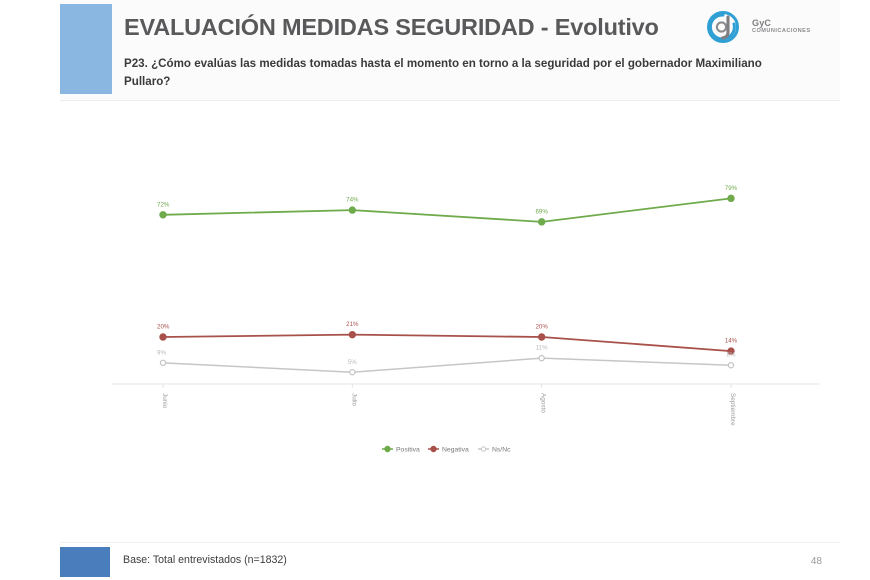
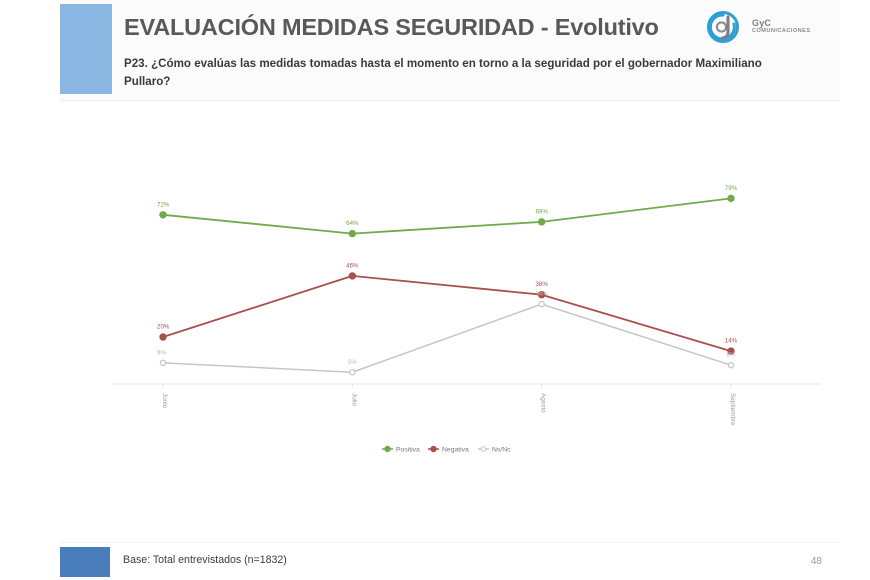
Positiva/Julio: 74% -> 64%
Negativa/Julio: 21% -> 46%
Negativa/Agosto: 20% -> 38%
Ns/Nc/Agosto: 11% -> 34%
